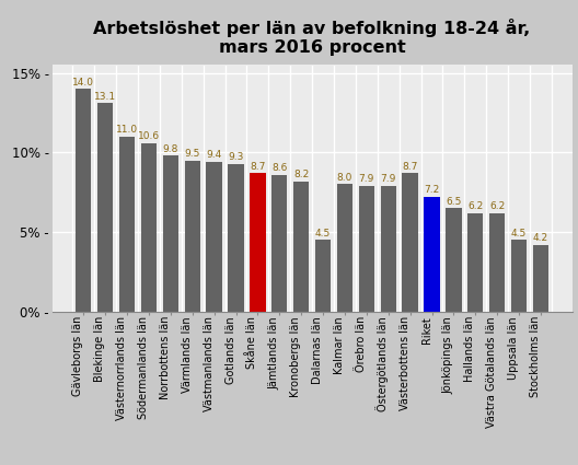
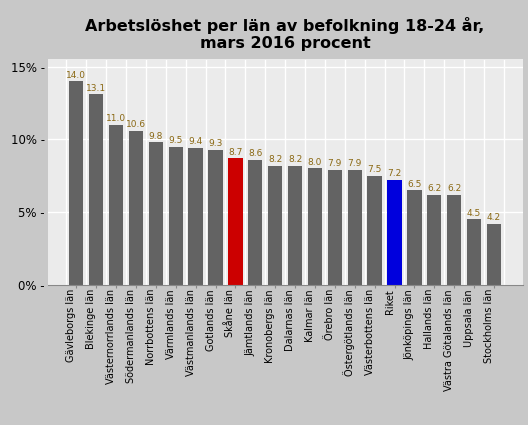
Dalarnas län: 4.5 -> 8.2
Västerbottens län: 8.7 -> 7.5
